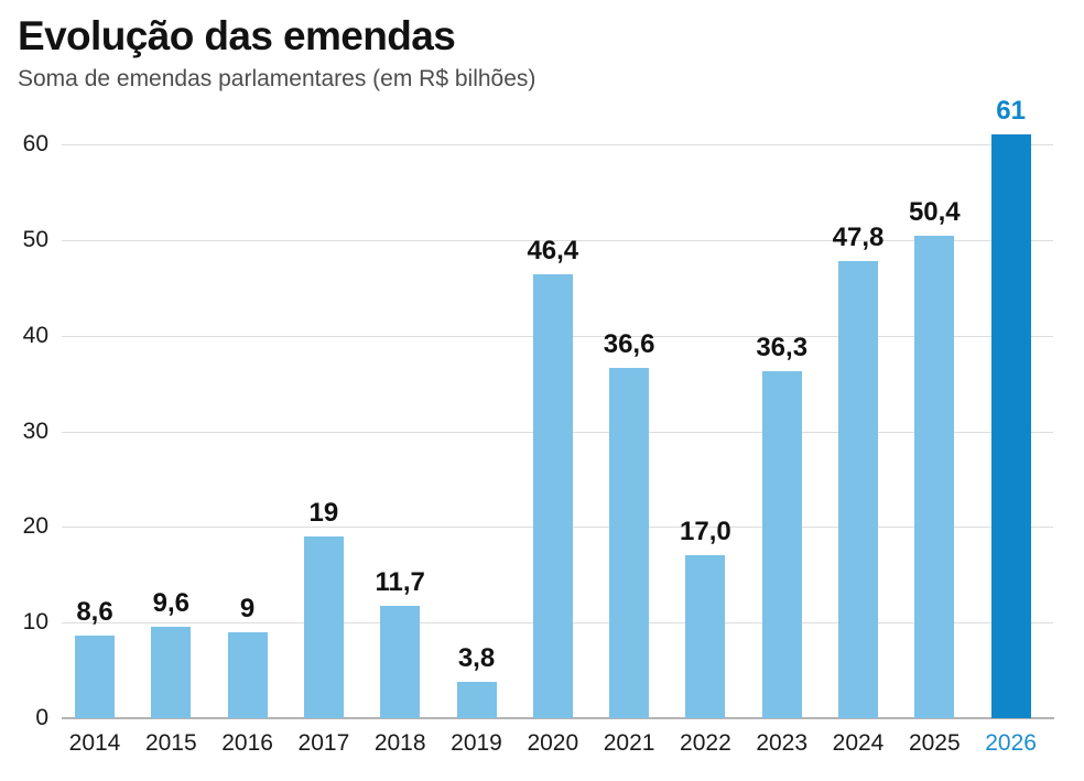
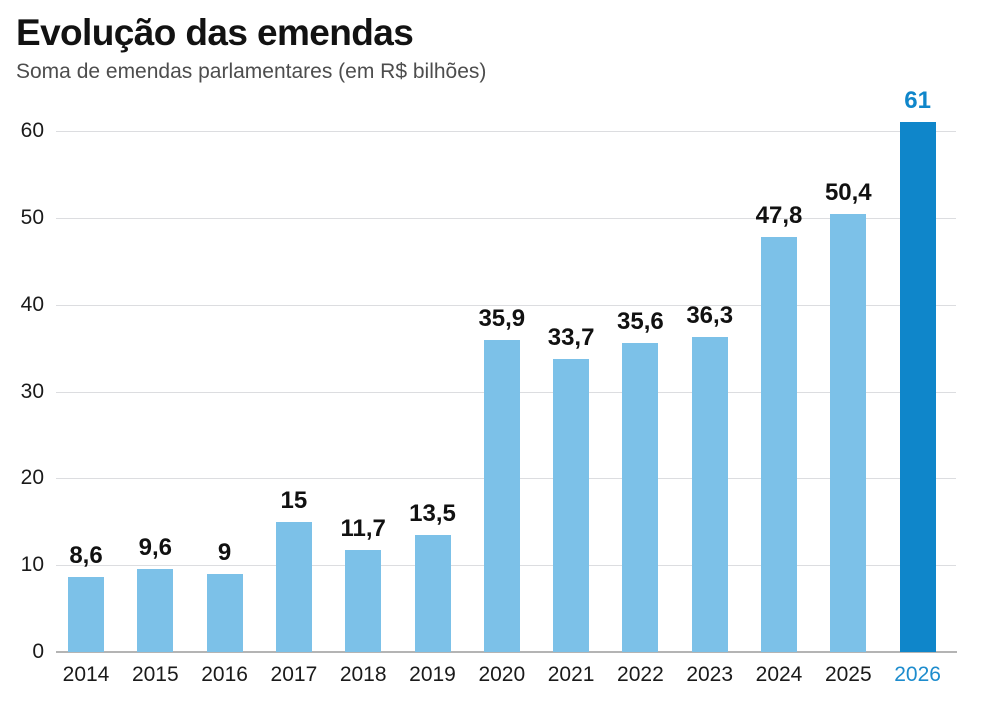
2017: 19 -> 15
2019: 3,8 -> 13,5
2020: 46,4 -> 35,9
2021: 36,6 -> 33,7
2022: 17,0 -> 35,6
